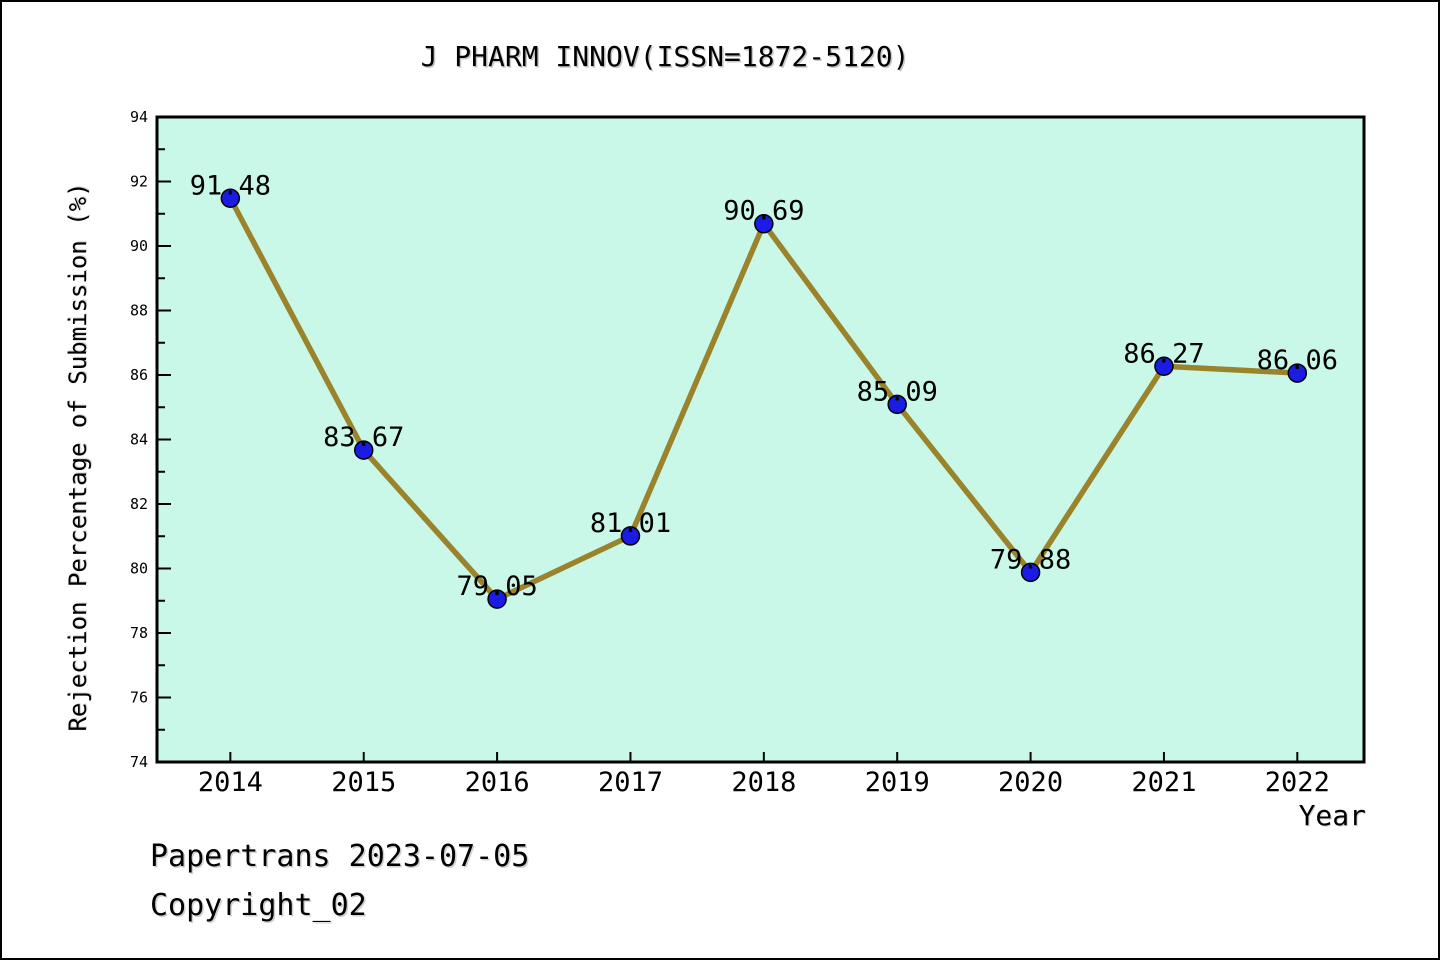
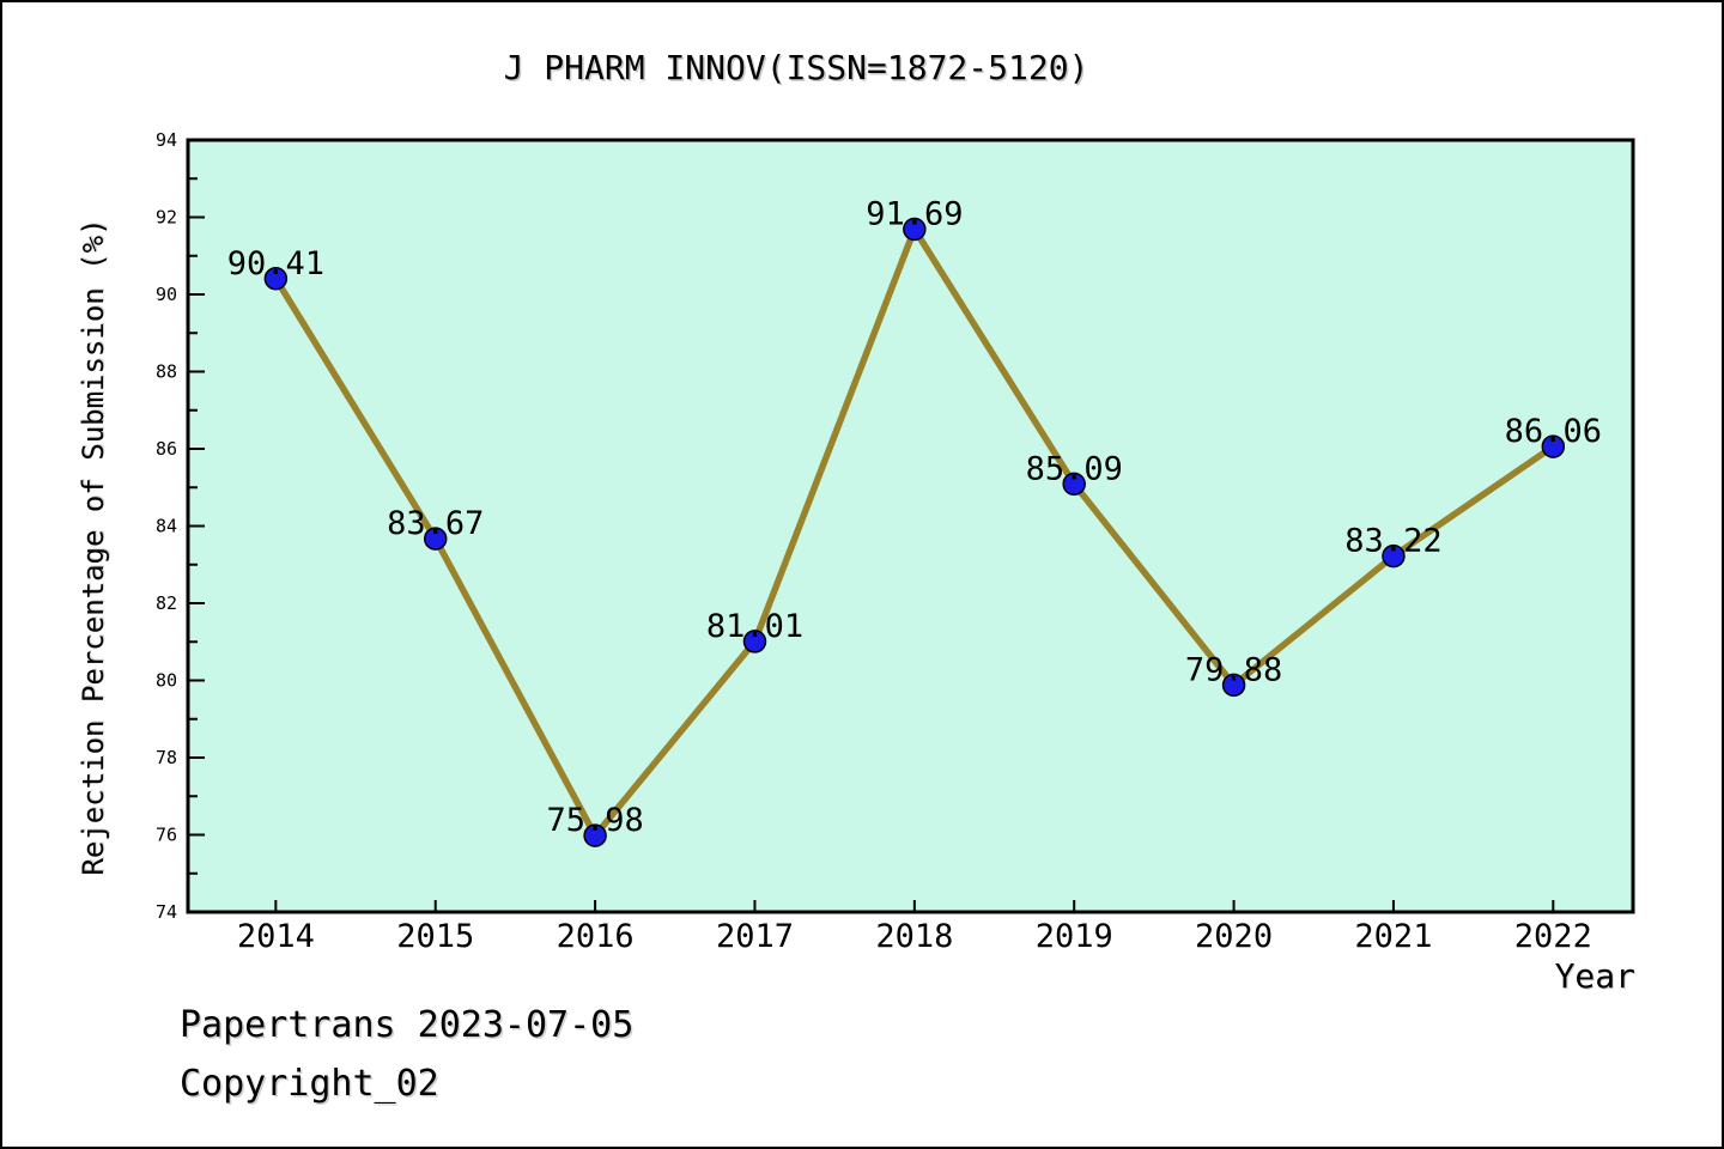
2014: 91.48 -> 90.41
2016: 79.05 -> 75.98
2018: 90.69 -> 91.69
2021: 86.27 -> 83.22
